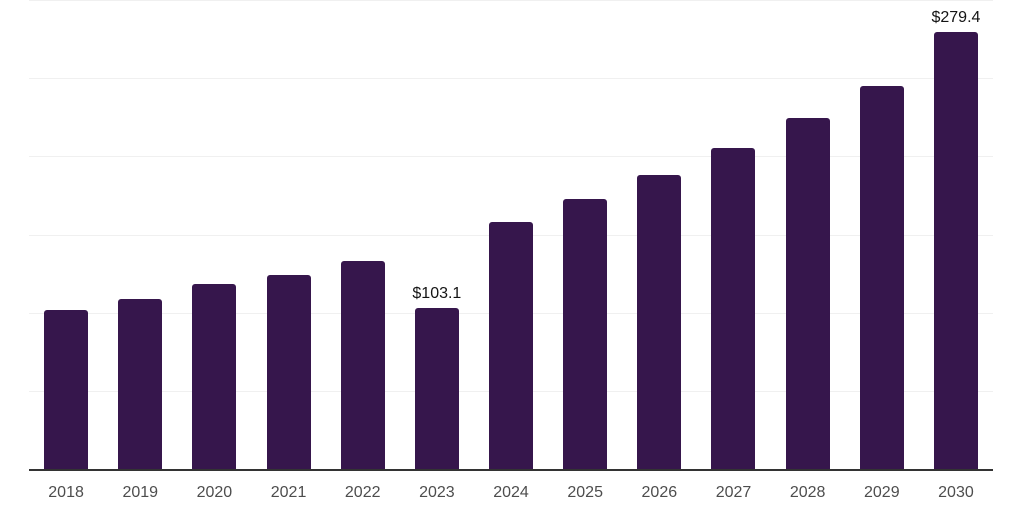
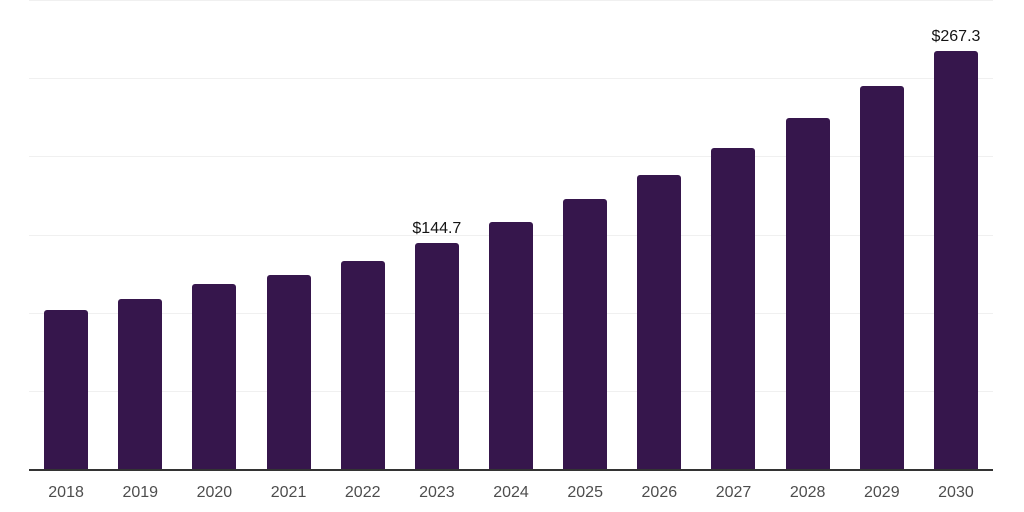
2023: $103.1 -> $144.7
2030: $279.4 -> $267.3
